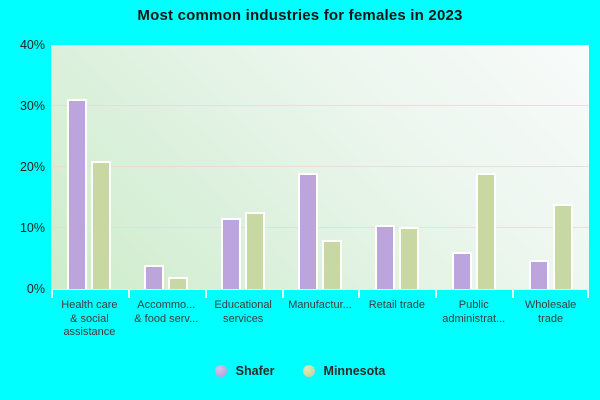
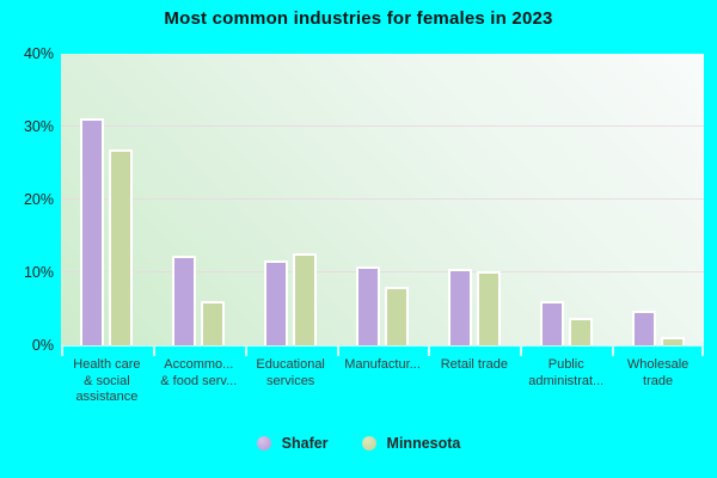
Minnesota/Health care & social assistance: 21% -> 27%
Shafer/Accommo... & food serv...: 4% -> 12%
Minnesota/Accommo... & food serv...: 2% -> 6%
Shafer/Manufactur...: 19% -> 11%
Minnesota/Public administrat...: 19% -> 4%
Minnesota/Wholesale trade: 14% -> 1%
